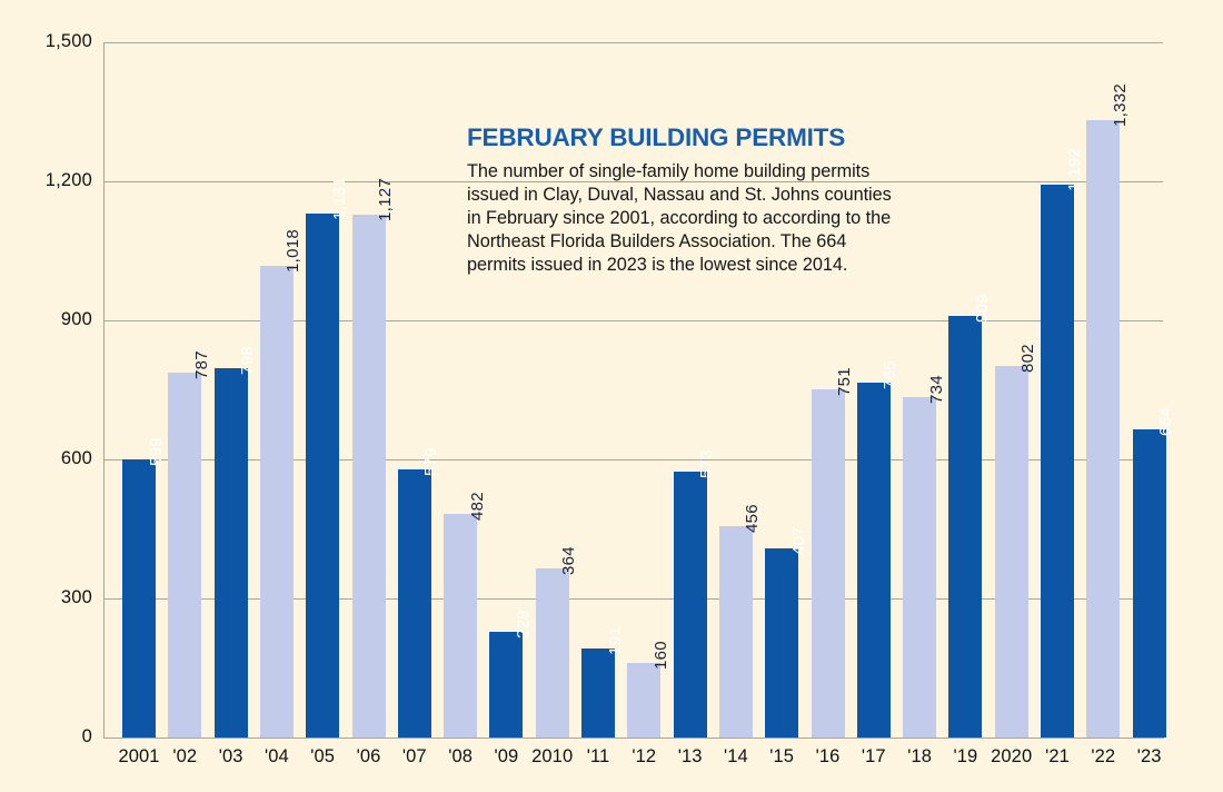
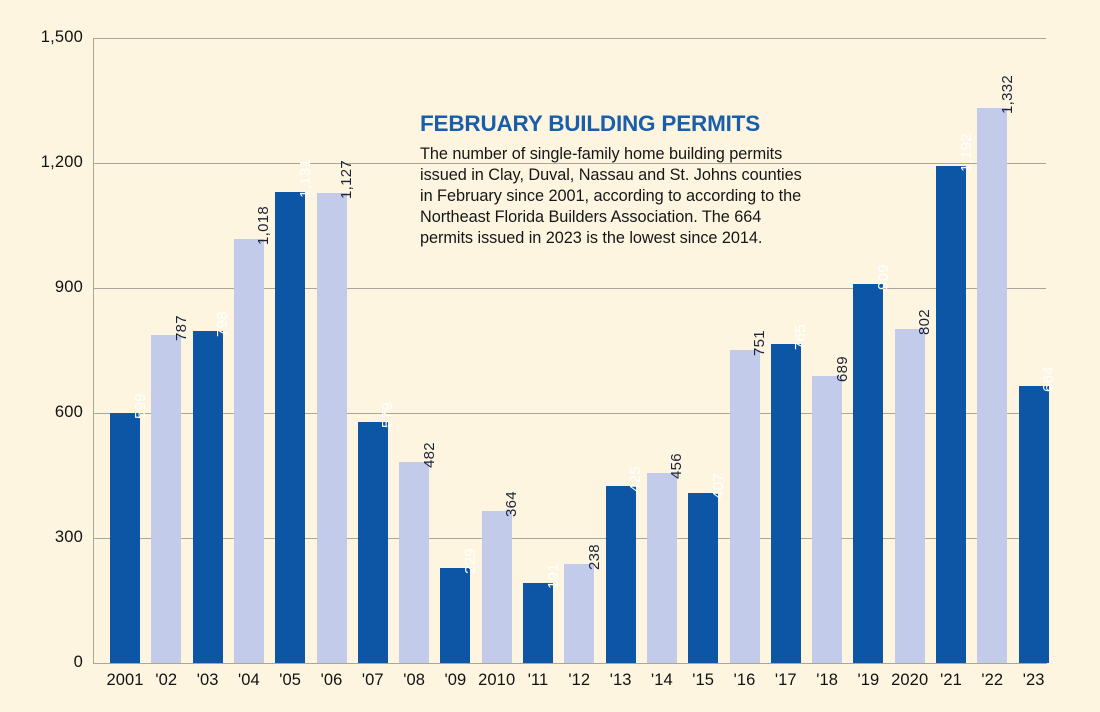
'12: 160 -> 238
'13: 573 -> 425
'18: 734 -> 689
